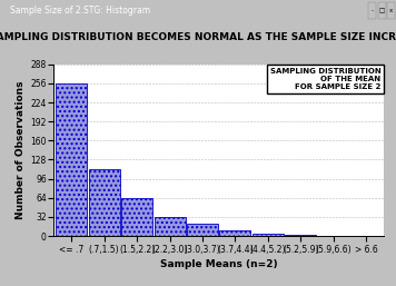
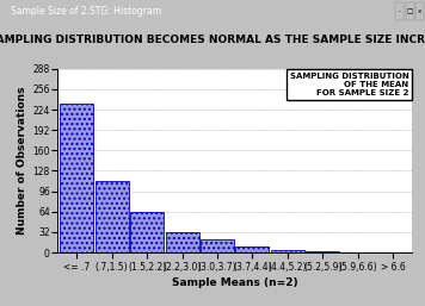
<= .7: 256 -> 234
